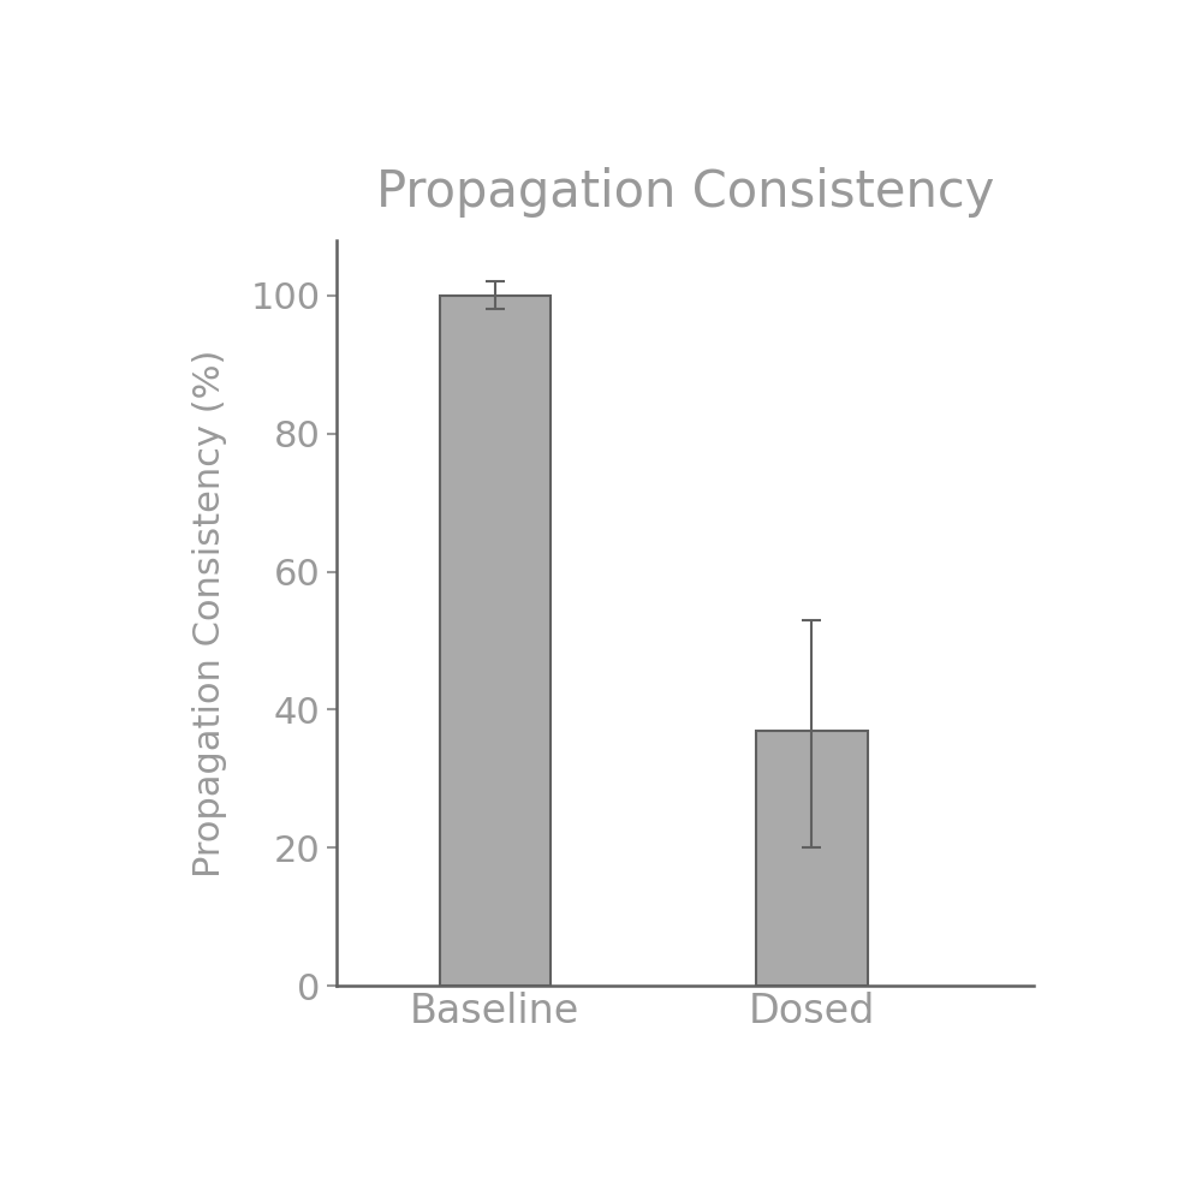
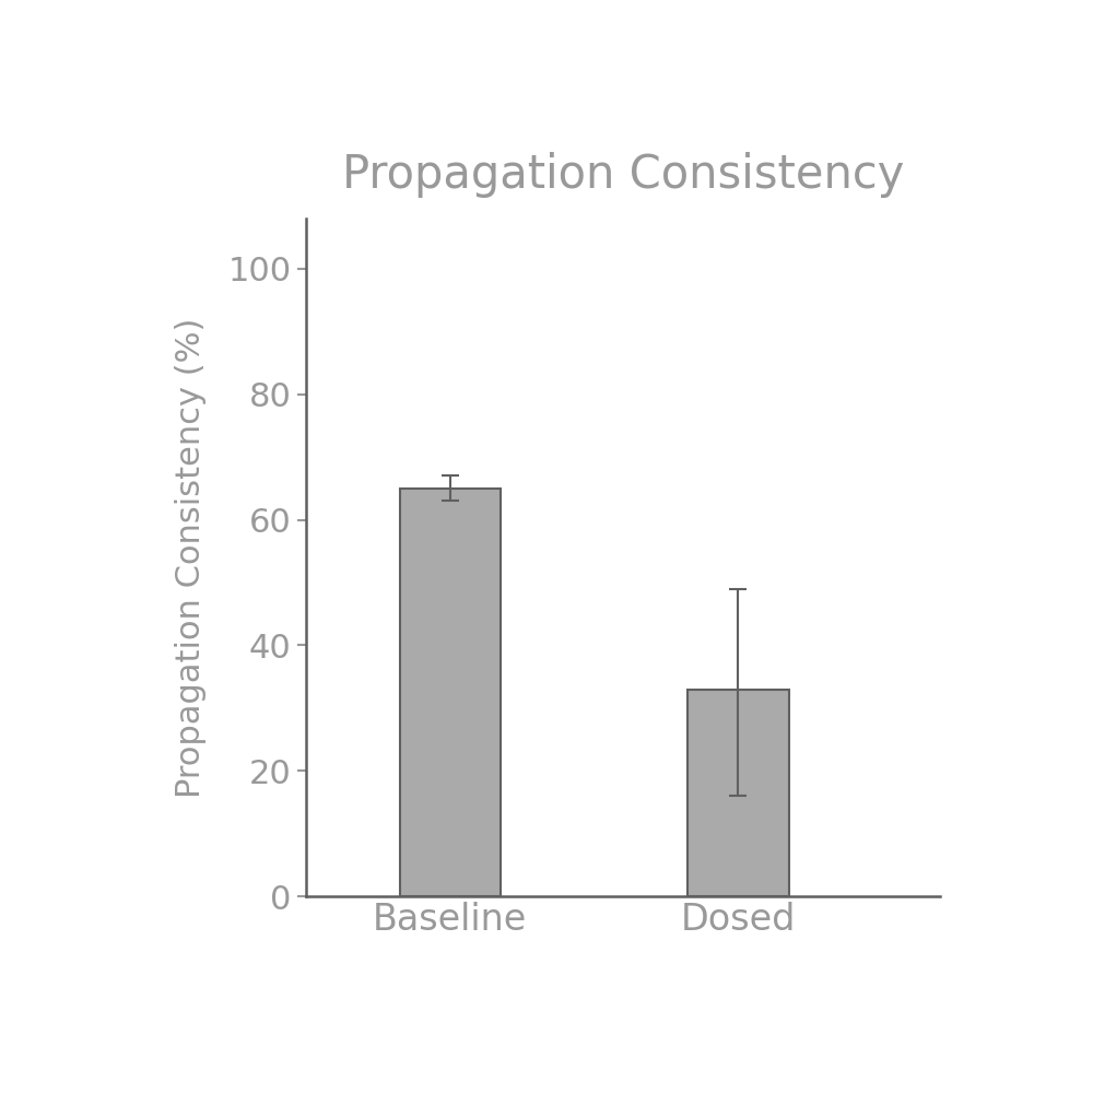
Baseline: 100 -> 65
Dosed: 37 -> 33
